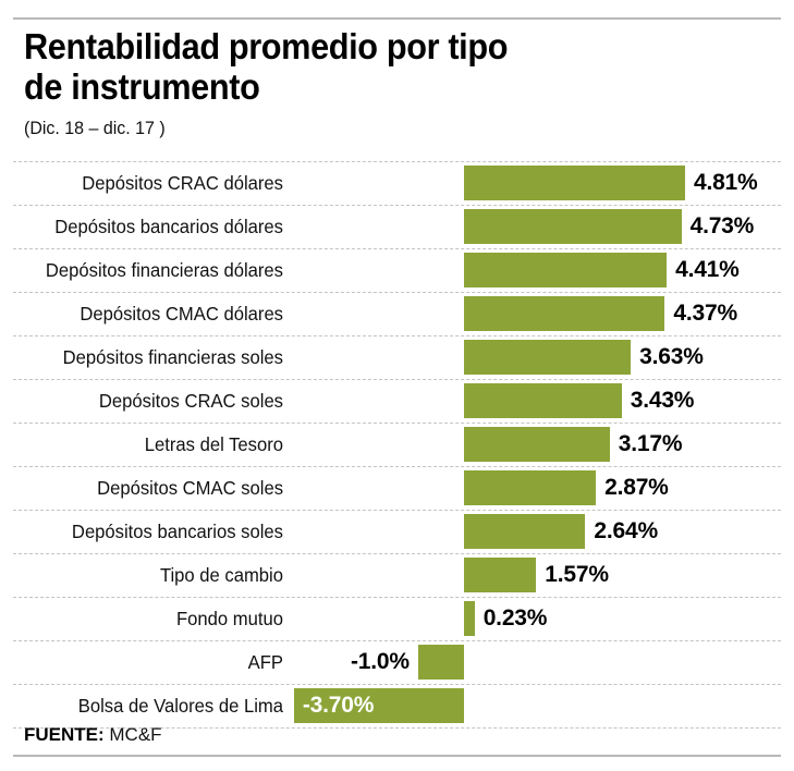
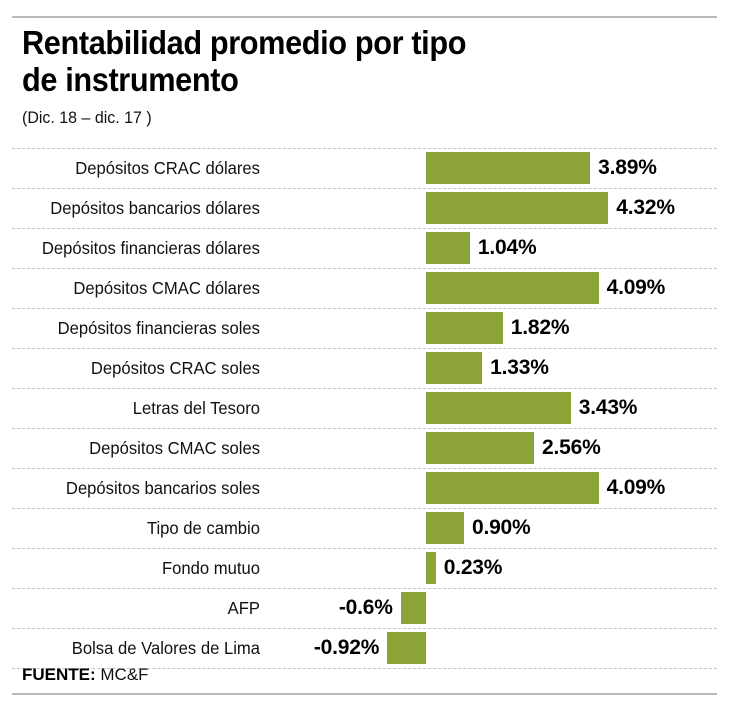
Depósitos CRAC dólares: 4.81% -> 3.89%
Depósitos bancarios dólares: 4.73% -> 4.32%
Depósitos financieras dólares: 4.41% -> 1.04%
Depósitos CMAC dólares: 4.37% -> 4.09%
Depósitos financieras soles: 3.63% -> 1.82%
Depósitos CRAC soles: 3.43% -> 1.33%
Letras del Tesoro: 3.17% -> 3.43%
Depósitos CMAC soles: 2.87% -> 2.56%
Depósitos bancarios soles: 2.64% -> 4.09%
Tipo de cambio: 1.57% -> 0.90%
AFP: -1.0% -> -0.6%
Bolsa de Valores de Lima: -3.70% -> -0.92%
